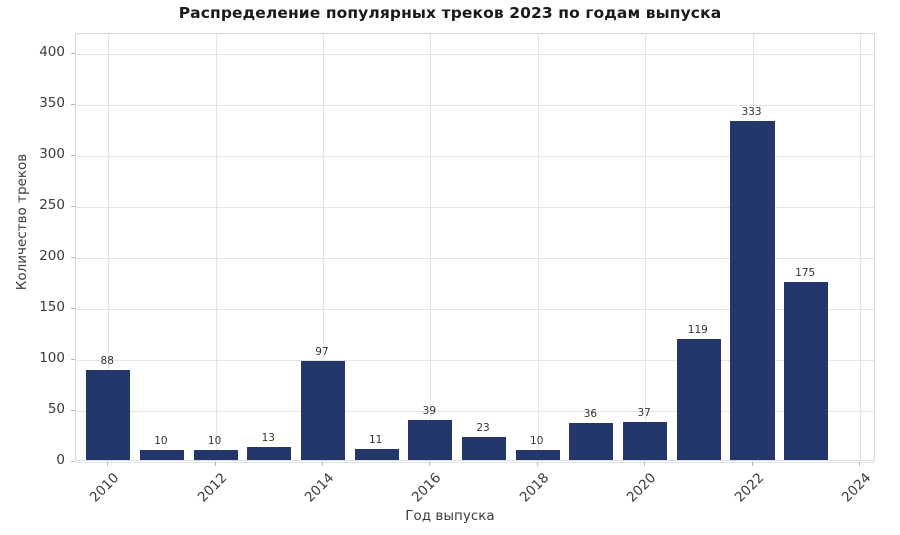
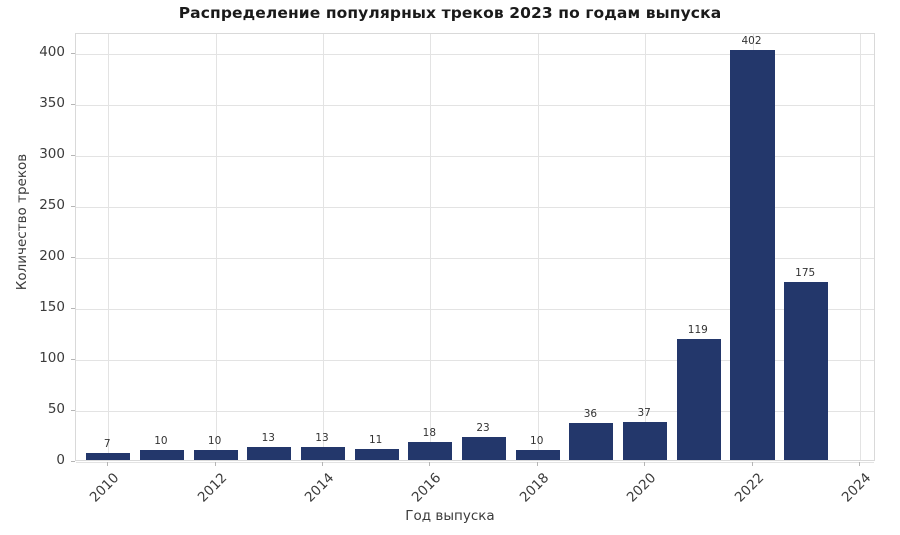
2010: 88 -> 7
2014: 97 -> 13
2016: 39 -> 18
2022: 333 -> 402
